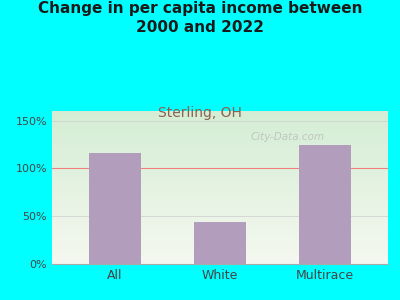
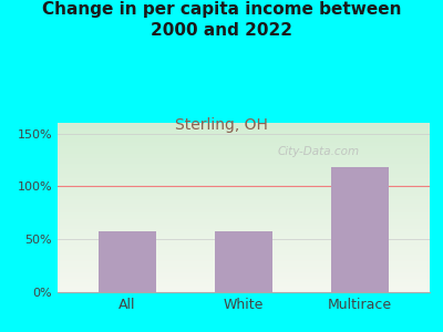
All: 116% -> 58%
White: 44% -> 57%
Multirace: 124% -> 118%
